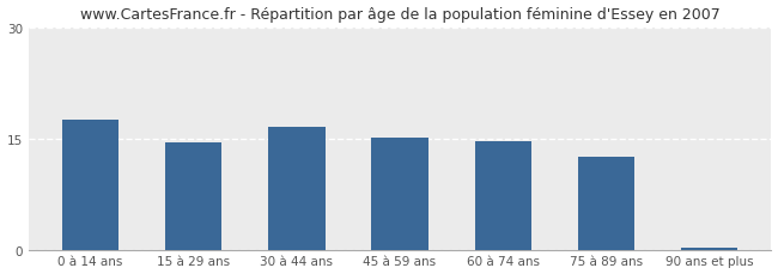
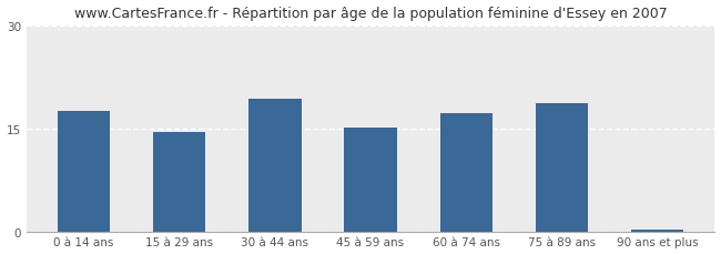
30 à 44 ans: 16.5 -> 19.4
60 à 74 ans: 14.7 -> 17.2
75 à 89 ans: 12.5 -> 18.6
